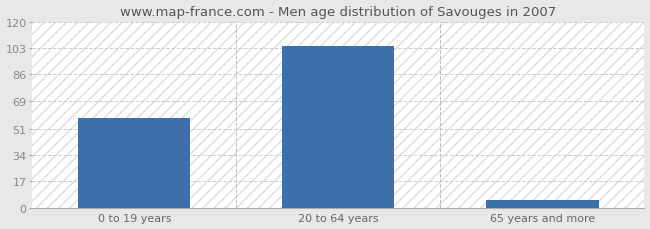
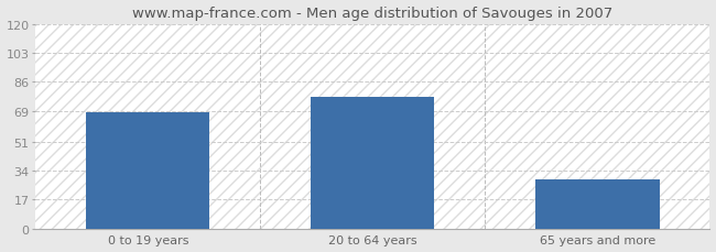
0 to 19 years: 58 -> 68
20 to 64 years: 104 -> 77
65 years and more: 5 -> 29
